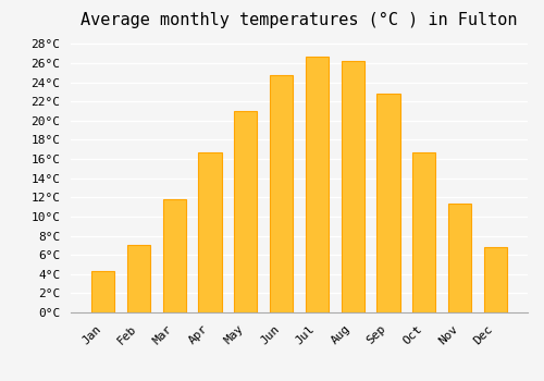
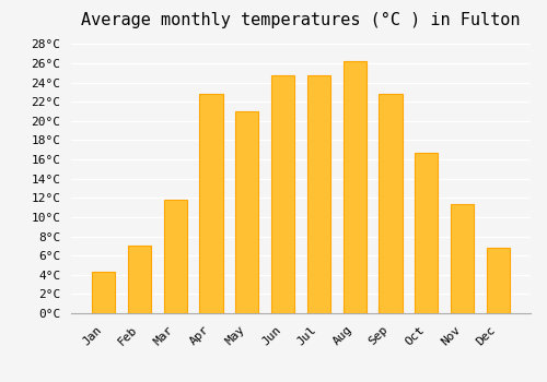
Apr: 16.7°C -> 22.8°C
Jul: 26.7°C -> 24.8°C
